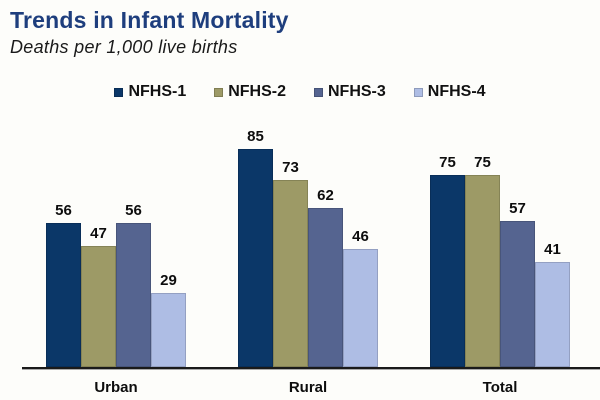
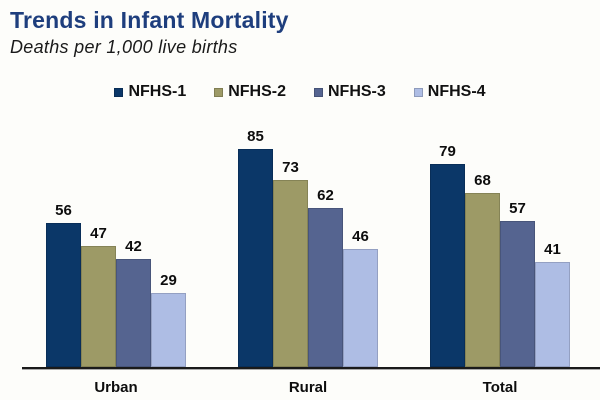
NFHS-3/Urban: 56 -> 42
NFHS-1/Total: 75 -> 79
NFHS-2/Total: 75 -> 68
